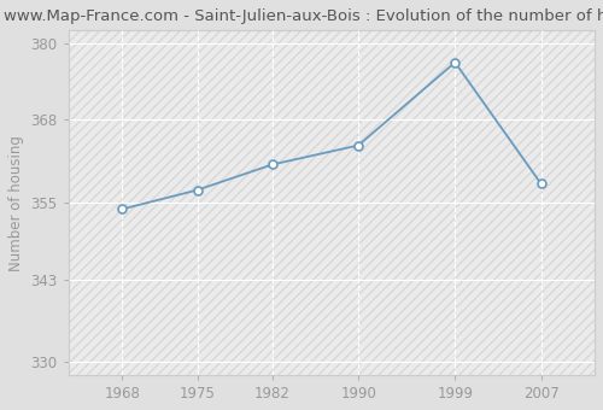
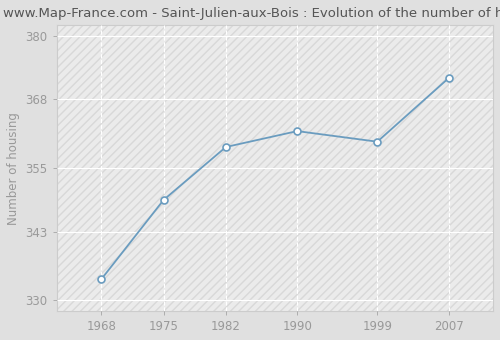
1968: 354 -> 334
1975: 357 -> 349
1982: 361 -> 359
1990: 364 -> 362
1999: 377 -> 360
2007: 358 -> 372
